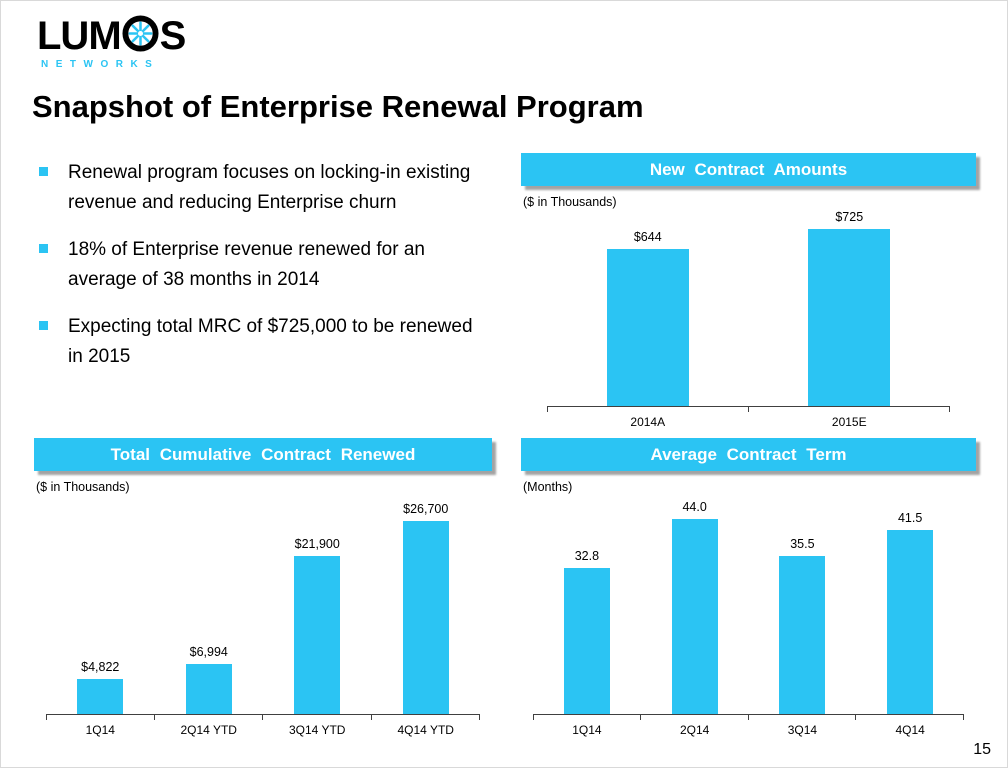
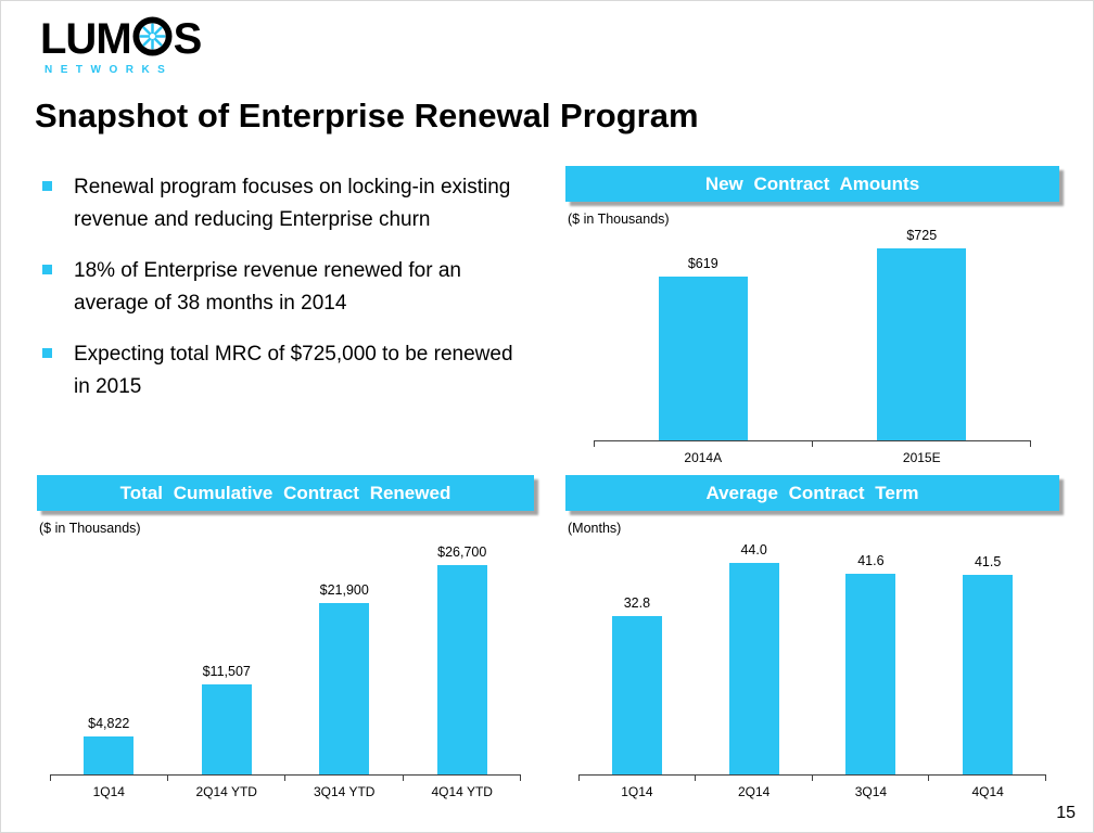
New Contract Amounts/2014A: $644 -> $619
Total Cumulative Contract Renewed/2Q14 YTD: $6,994 -> $11,507
Average Contract Term/3Q14: 35.5 -> 41.6
